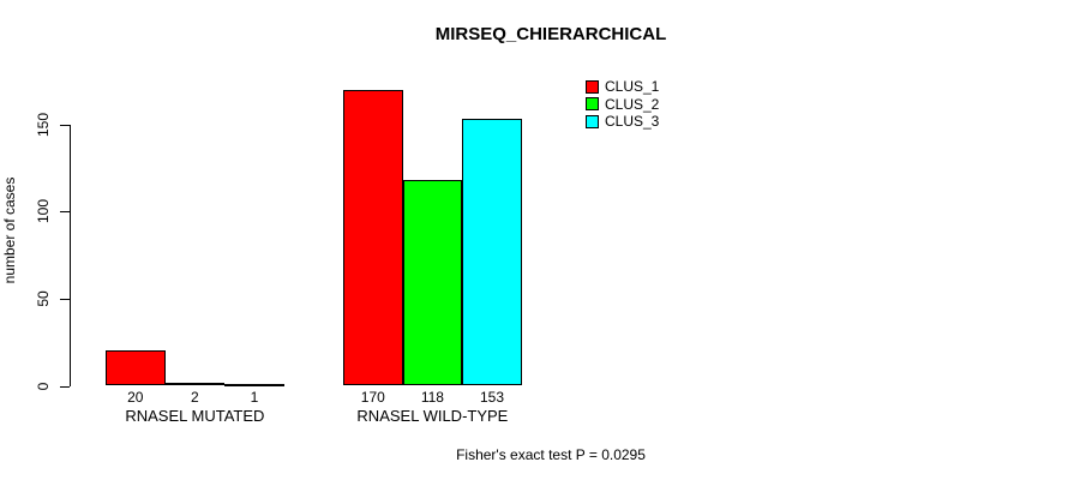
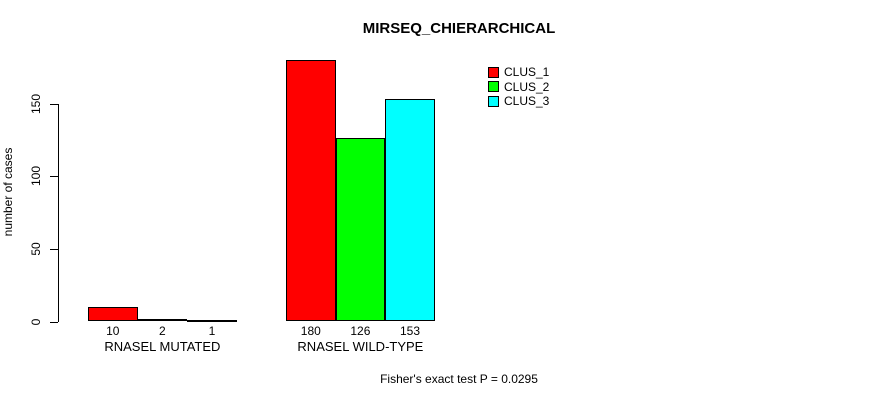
CLUS_1/RNASEL MUTATED: 20 -> 10
CLUS_1/RNASEL WILD-TYPE: 170 -> 180
CLUS_2/RNASEL WILD-TYPE: 118 -> 126
